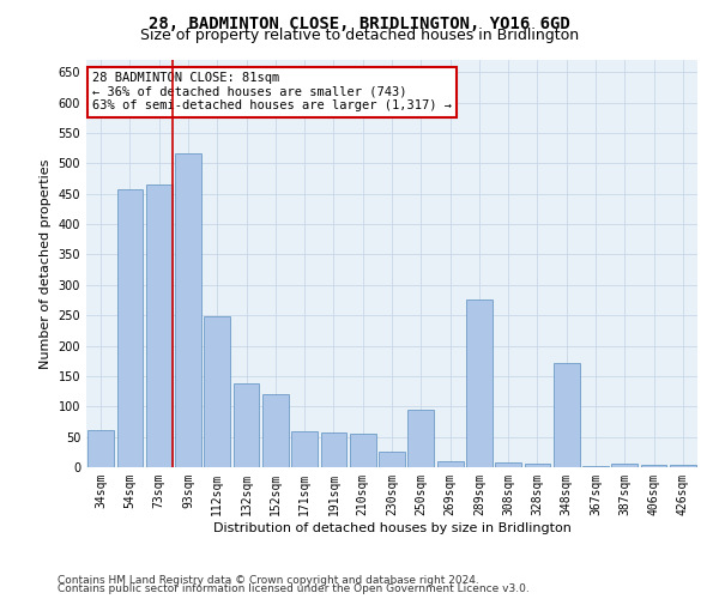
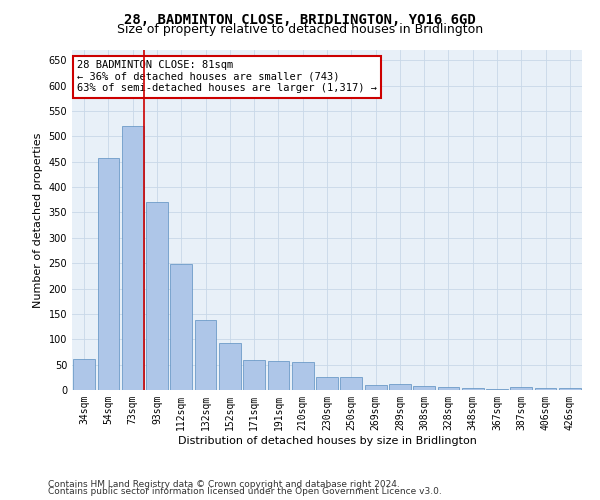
73sqm: 466 -> 520
93sqm: 516 -> 370
152sqm: 120 -> 93
250sqm: 94 -> 26
289sqm: 276 -> 12
348sqm: 172 -> 4
